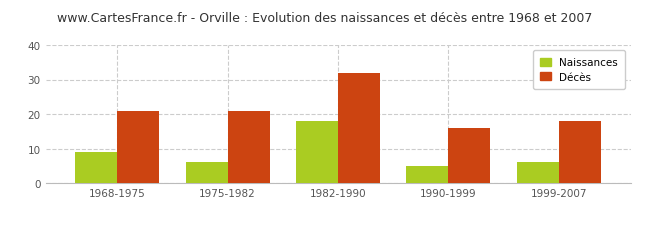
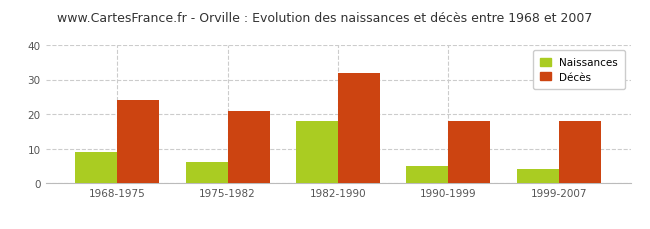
Décès/1968-1975: 21 -> 24
Décès/1990-1999: 16 -> 18
Naissances/1999-2007: 6 -> 4
